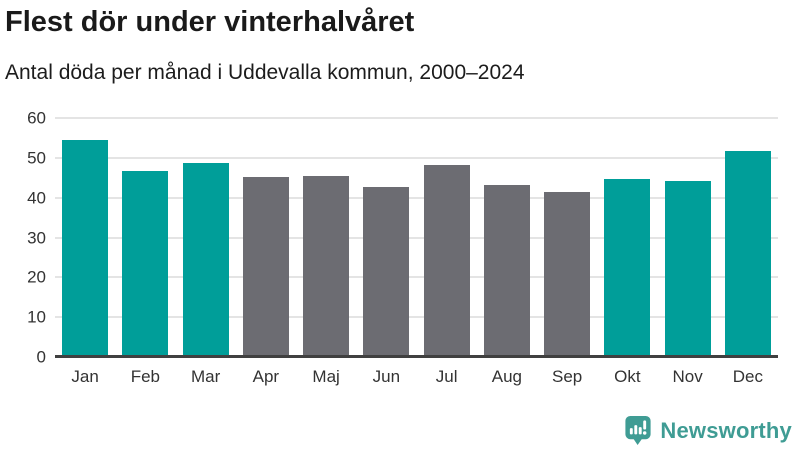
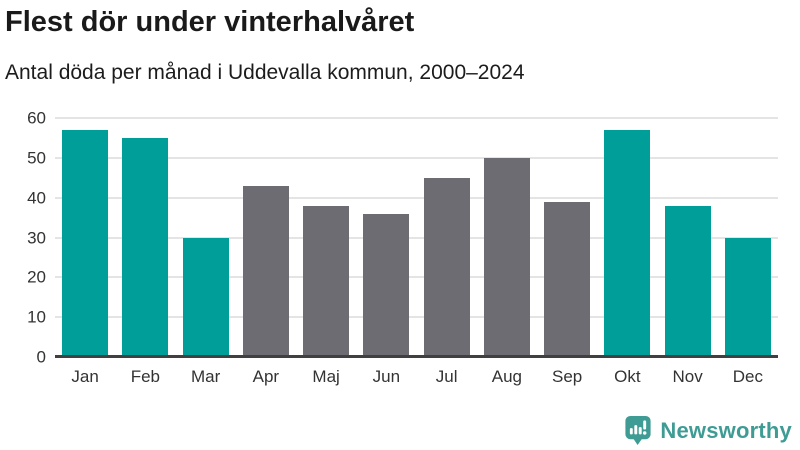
Jan: 55 -> 57
Feb: 47 -> 55
Mar: 49 -> 30
Apr: 45 -> 43
Maj: 45 -> 38
Jun: 43 -> 36
Jul: 48 -> 45
Aug: 43 -> 50
Sep: 41 -> 39
Okt: 45 -> 57
Nov: 44 -> 38
Dec: 52 -> 30
